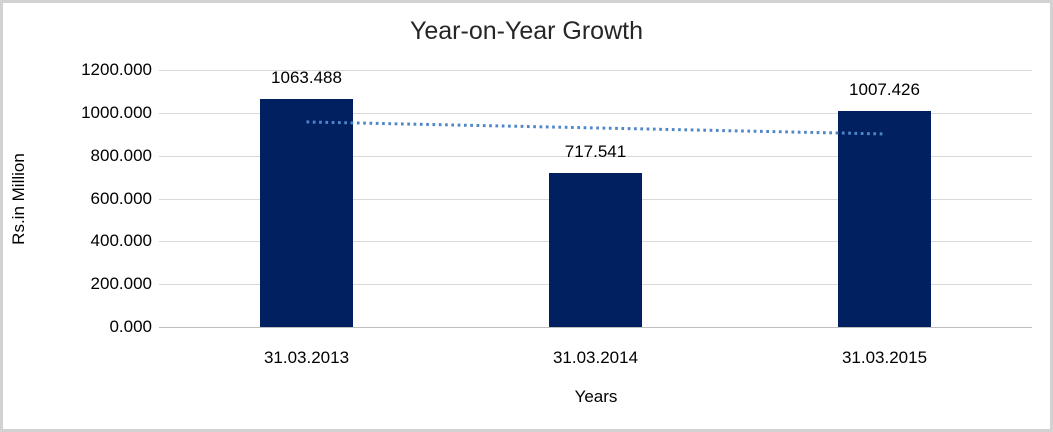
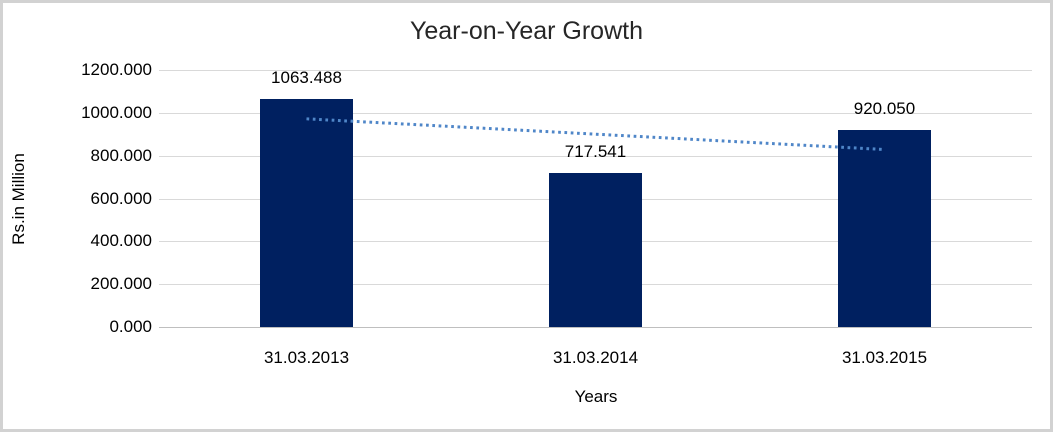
31.03.2015: 1007.426 -> 920.050
